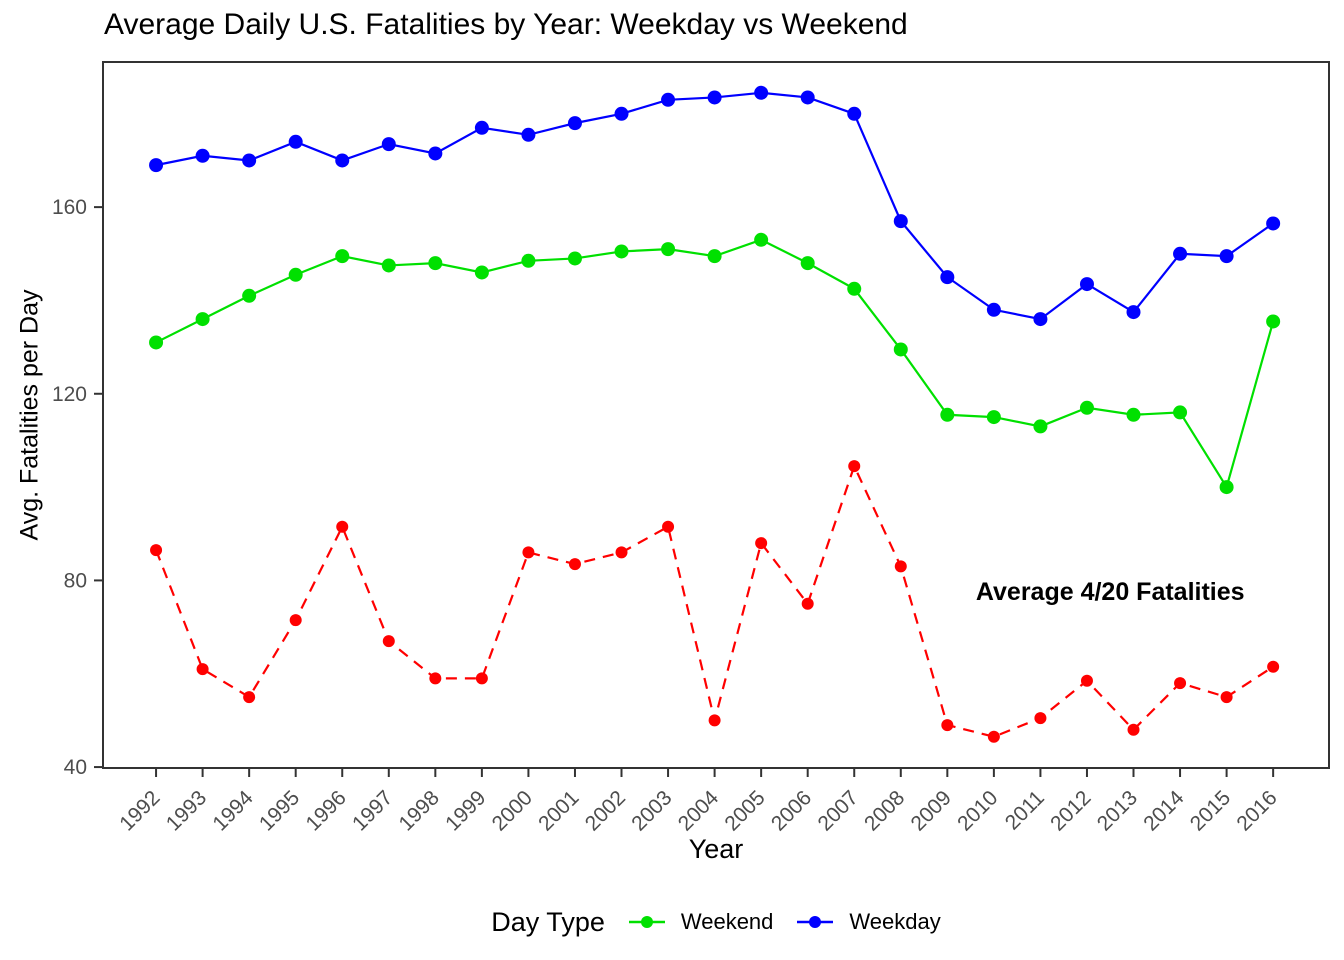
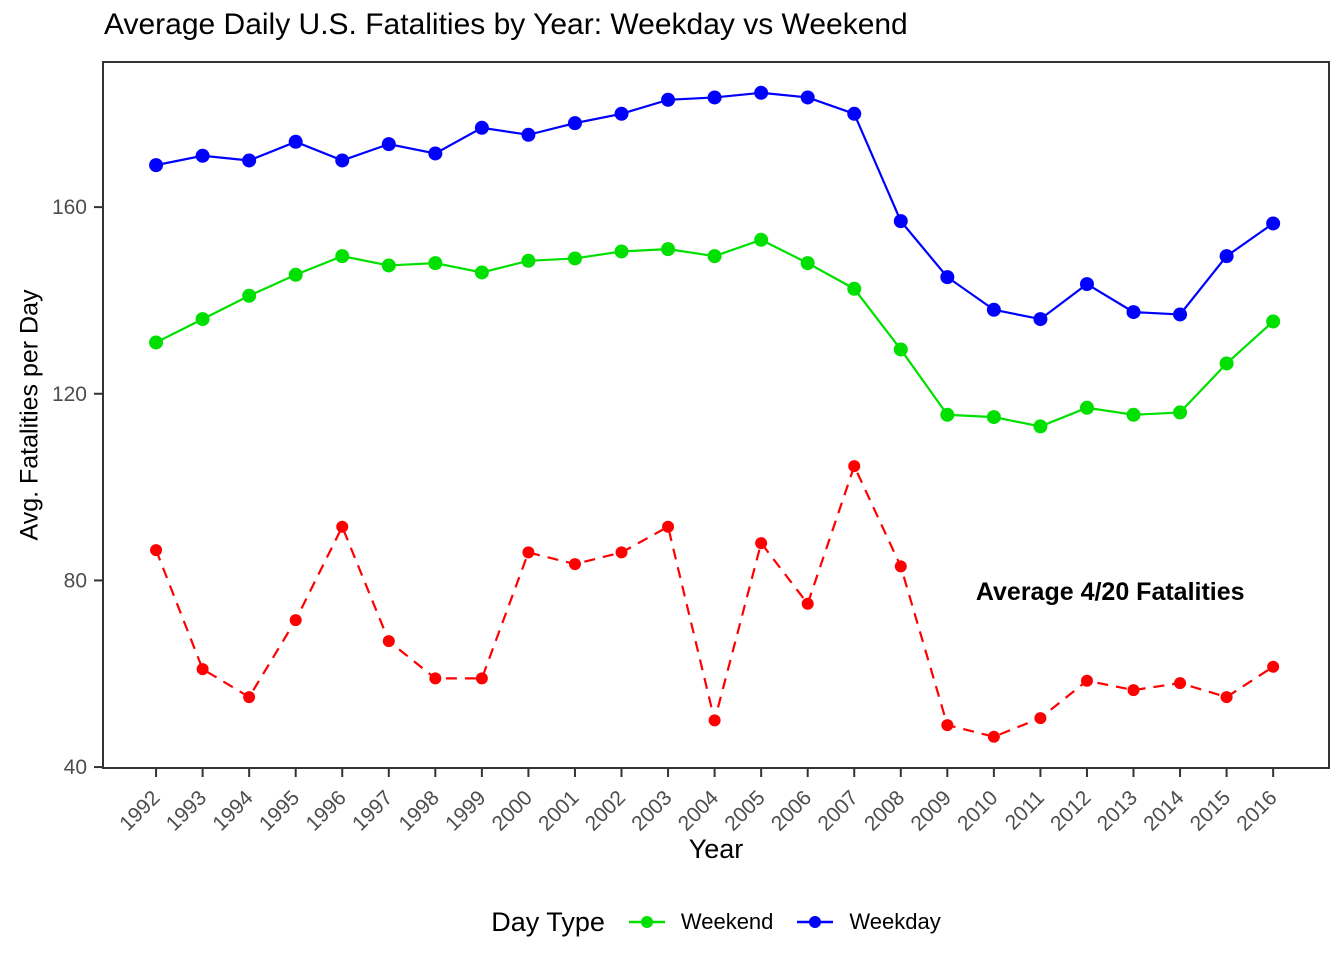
Average 4/20 Fatalities/2013: 48 -> 56
Weekday/2014: 150 -> 137
Weekend/2015: 100 -> 126
